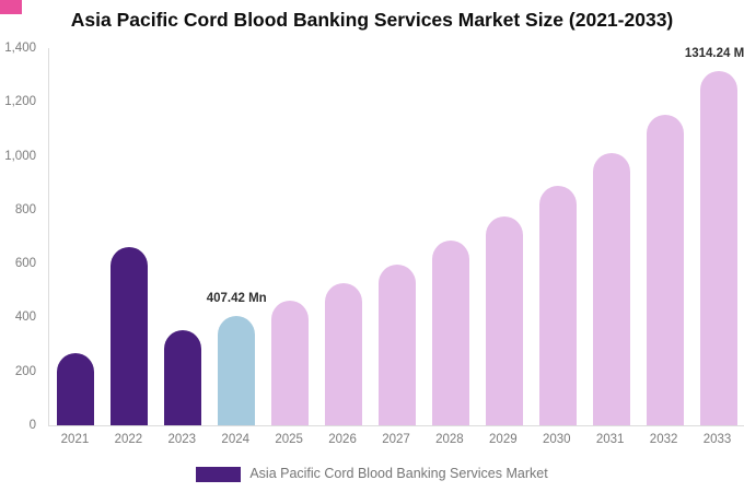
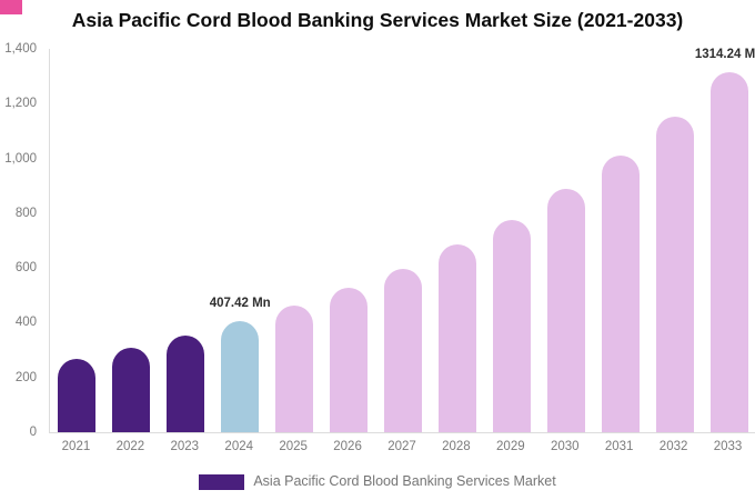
2022: 660 -> 310
